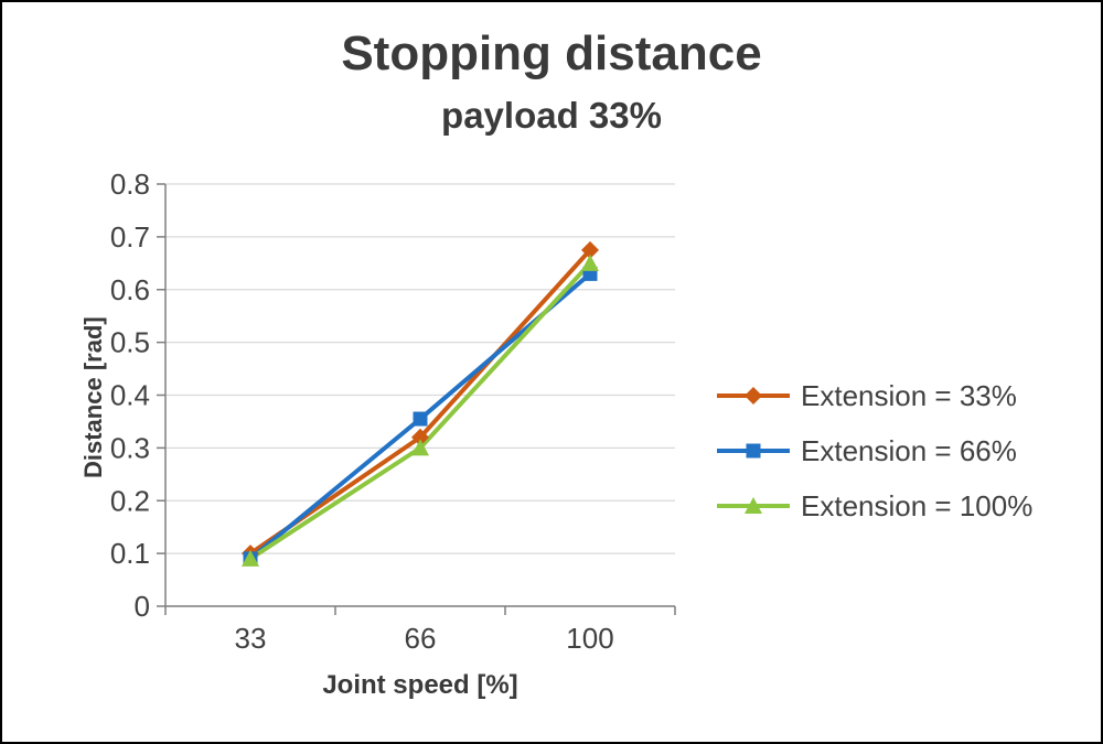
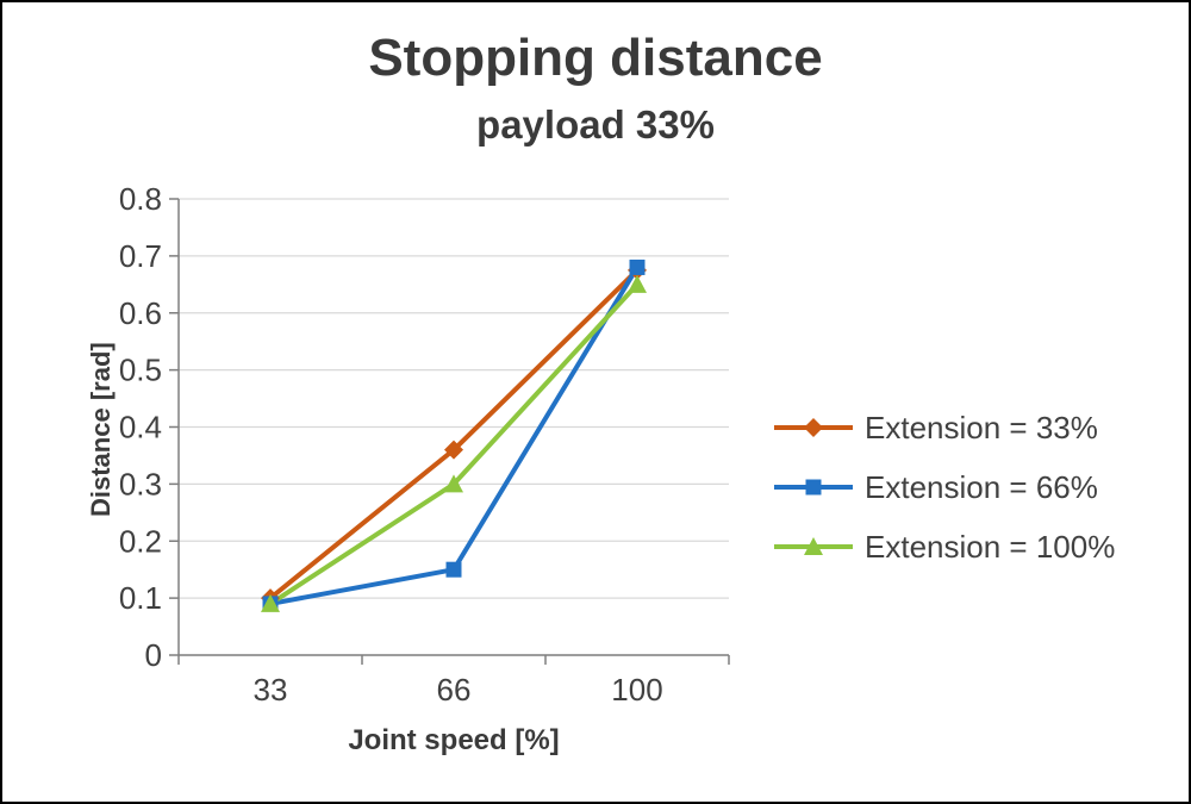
Extension = 33%/66: 0.32 -> 0.36
Extension = 66%/66: 0.35 -> 0.15
Extension = 66%/100: 0.63 -> 0.68
